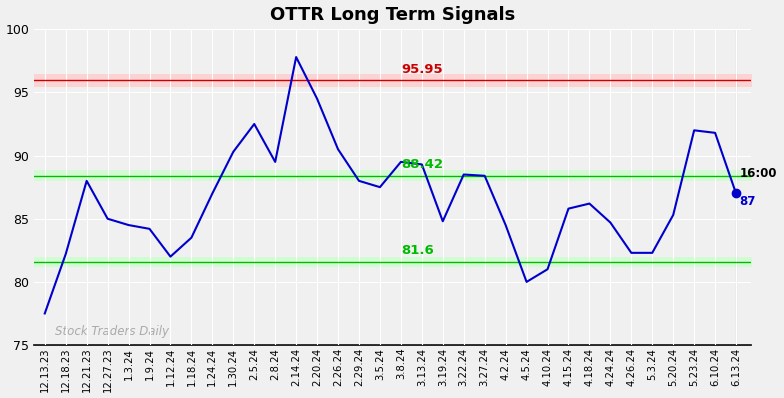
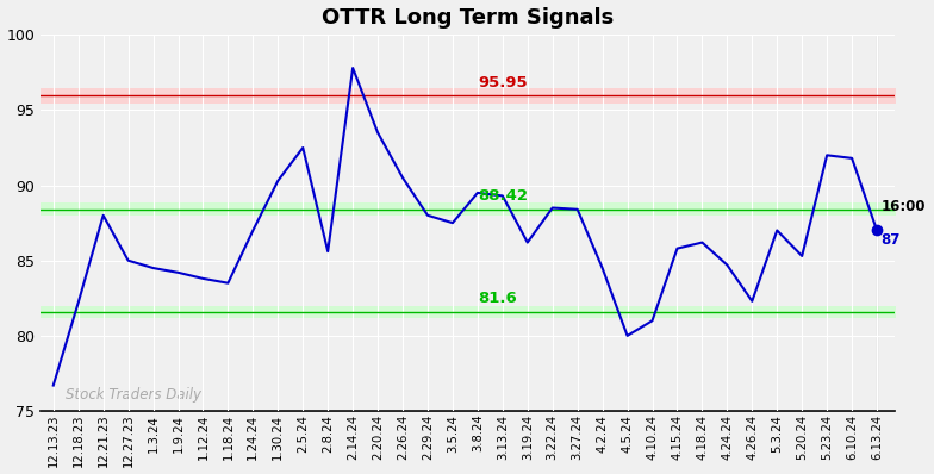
12.13.23: 77.5 -> 76.7
1.12.24: 82.0 -> 83.8
2.8.24: 89.5 -> 85.6
2.20.24: 94.5 -> 93.5
3.19.24: 84.8 -> 86.2
5.3.24: 82.3 -> 87.0
